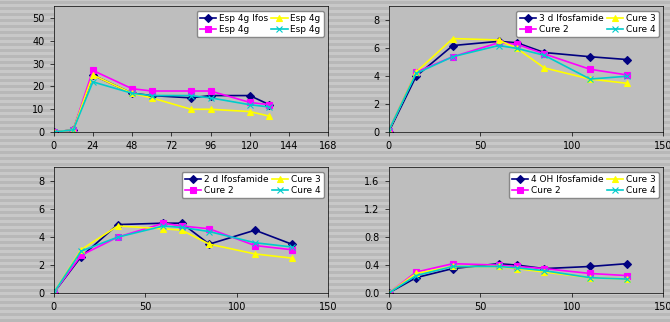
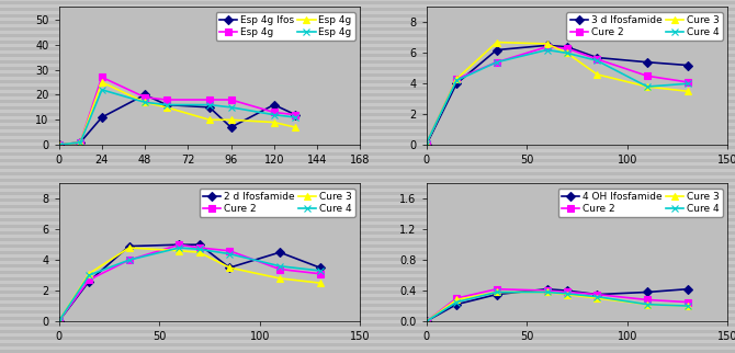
Esp 4g Ifos/24: 25 -> 11
Esp 4g Ifos/48: 17 -> 20
Esp 4g Ifos/96: 16 -> 7
